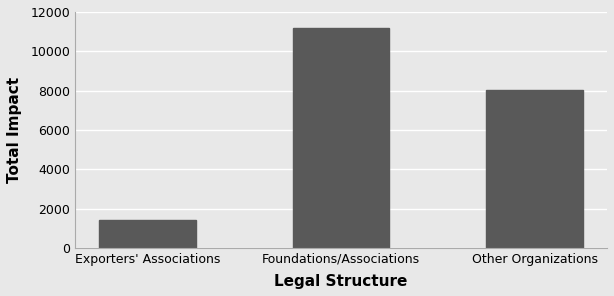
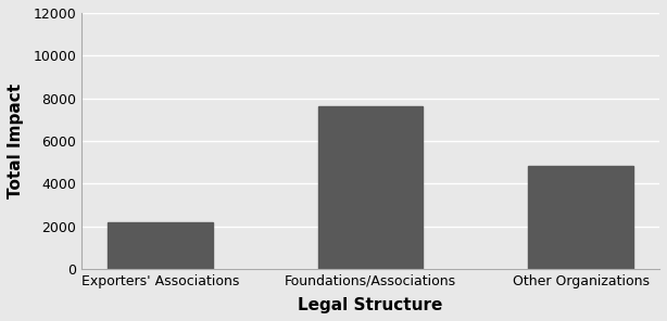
Exporters' Associations: 1400 -> 2200
Foundations/Associations: 11200 -> 7600
Other Organizations: 8000 -> 4800
